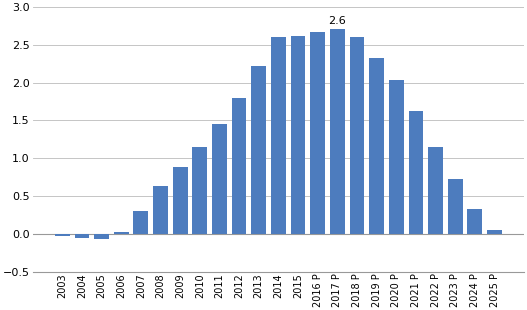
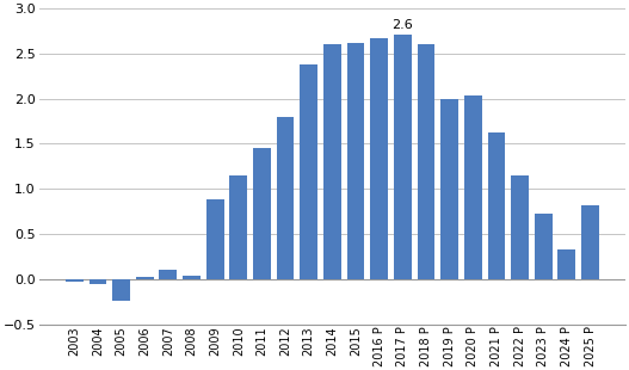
2005: -0.06 -> -0.24
2007: 0.30 -> 0.10
2008: 0.63 -> 0.04
2013: 2.22 -> 2.38
2019 P: 2.32 -> 2.00
2025 P: 0.05 -> 0.82
